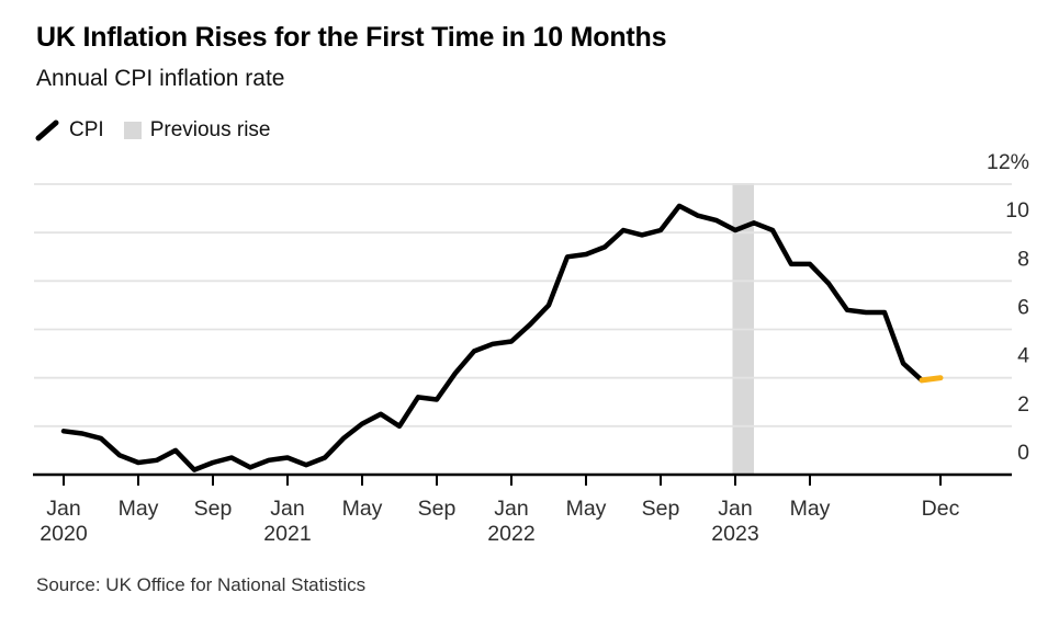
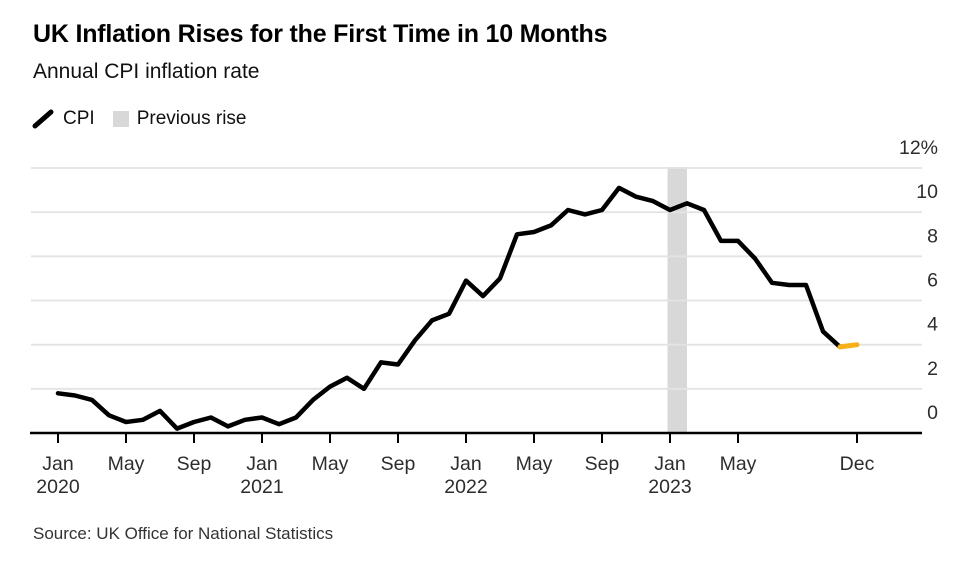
Jan 2022: 5.5% -> 6.9%
